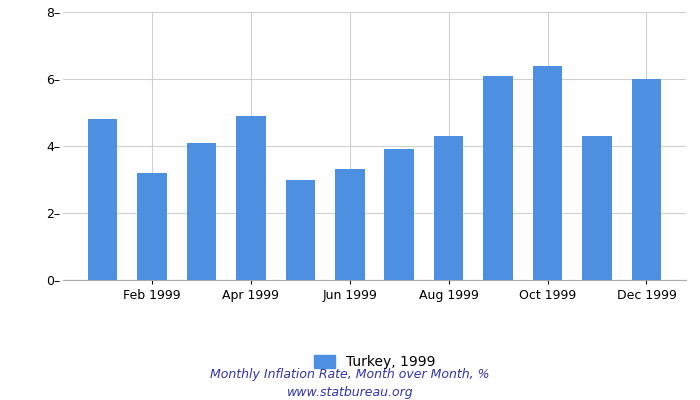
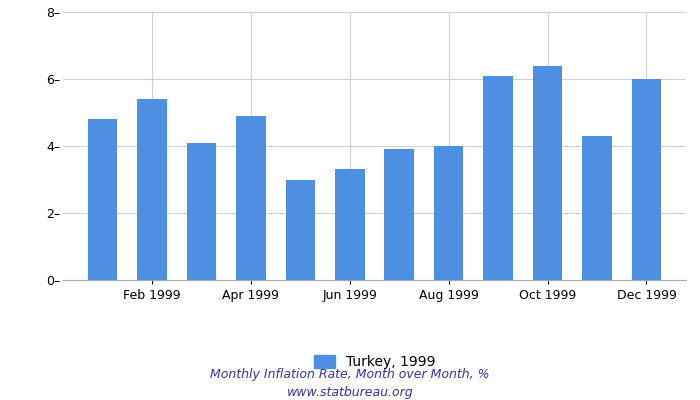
Feb 1999: 3.2– -> 5.4–
Aug 1999: 4.3– -> 4.0–
